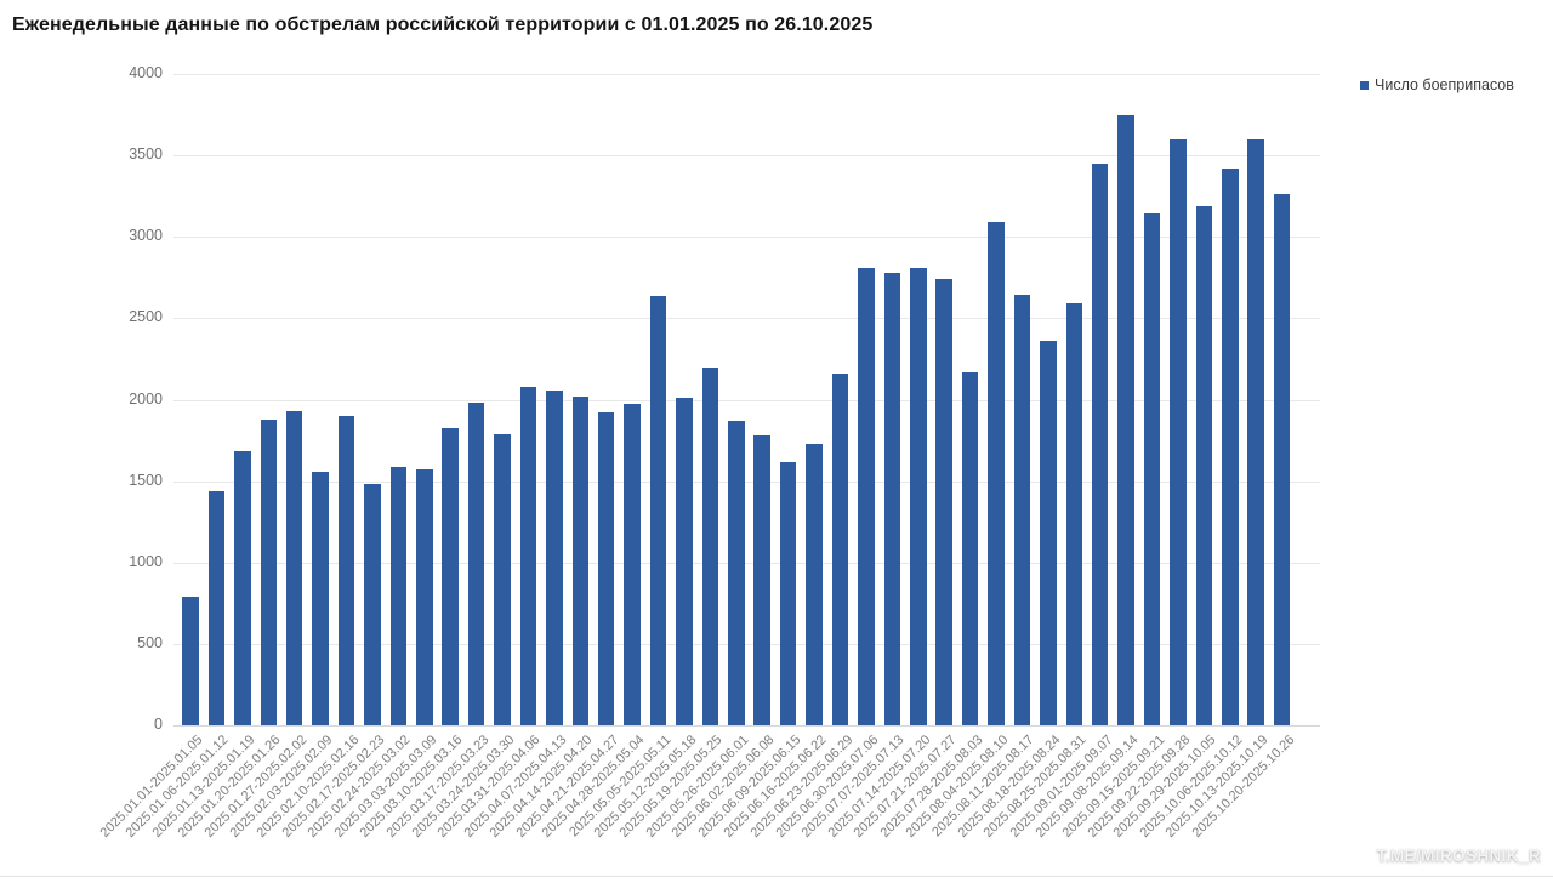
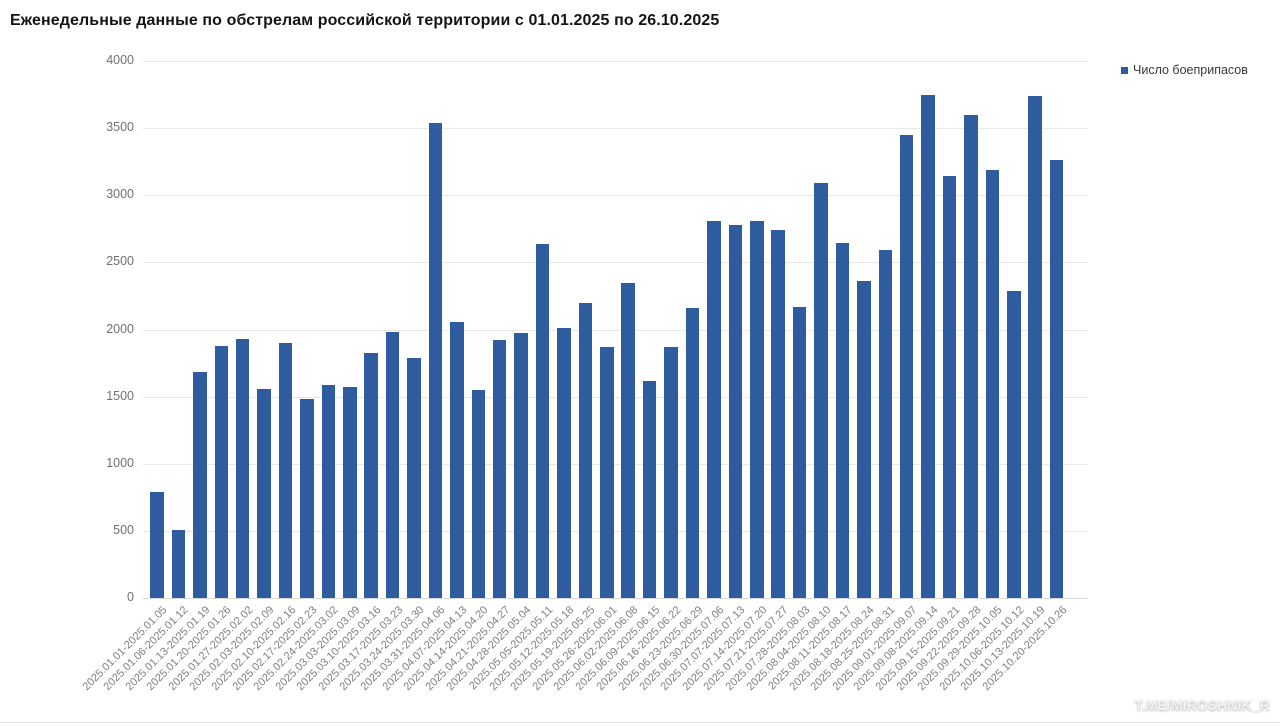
2025.01.06-2025.01.12: 1440 -> 510
2025.03.31-2025.04.06: 2080 -> 3540
2025.04.14-2025.04.20: 2020 -> 1550
2025.06.02-2025.06.08: 1780 -> 2350
2025.06.16-2025.06.22: 1720 -> 1870
2025.10.06-2025.10.12: 3420 -> 2290
2025.10.13-2025.10.19: 3600 -> 3740
